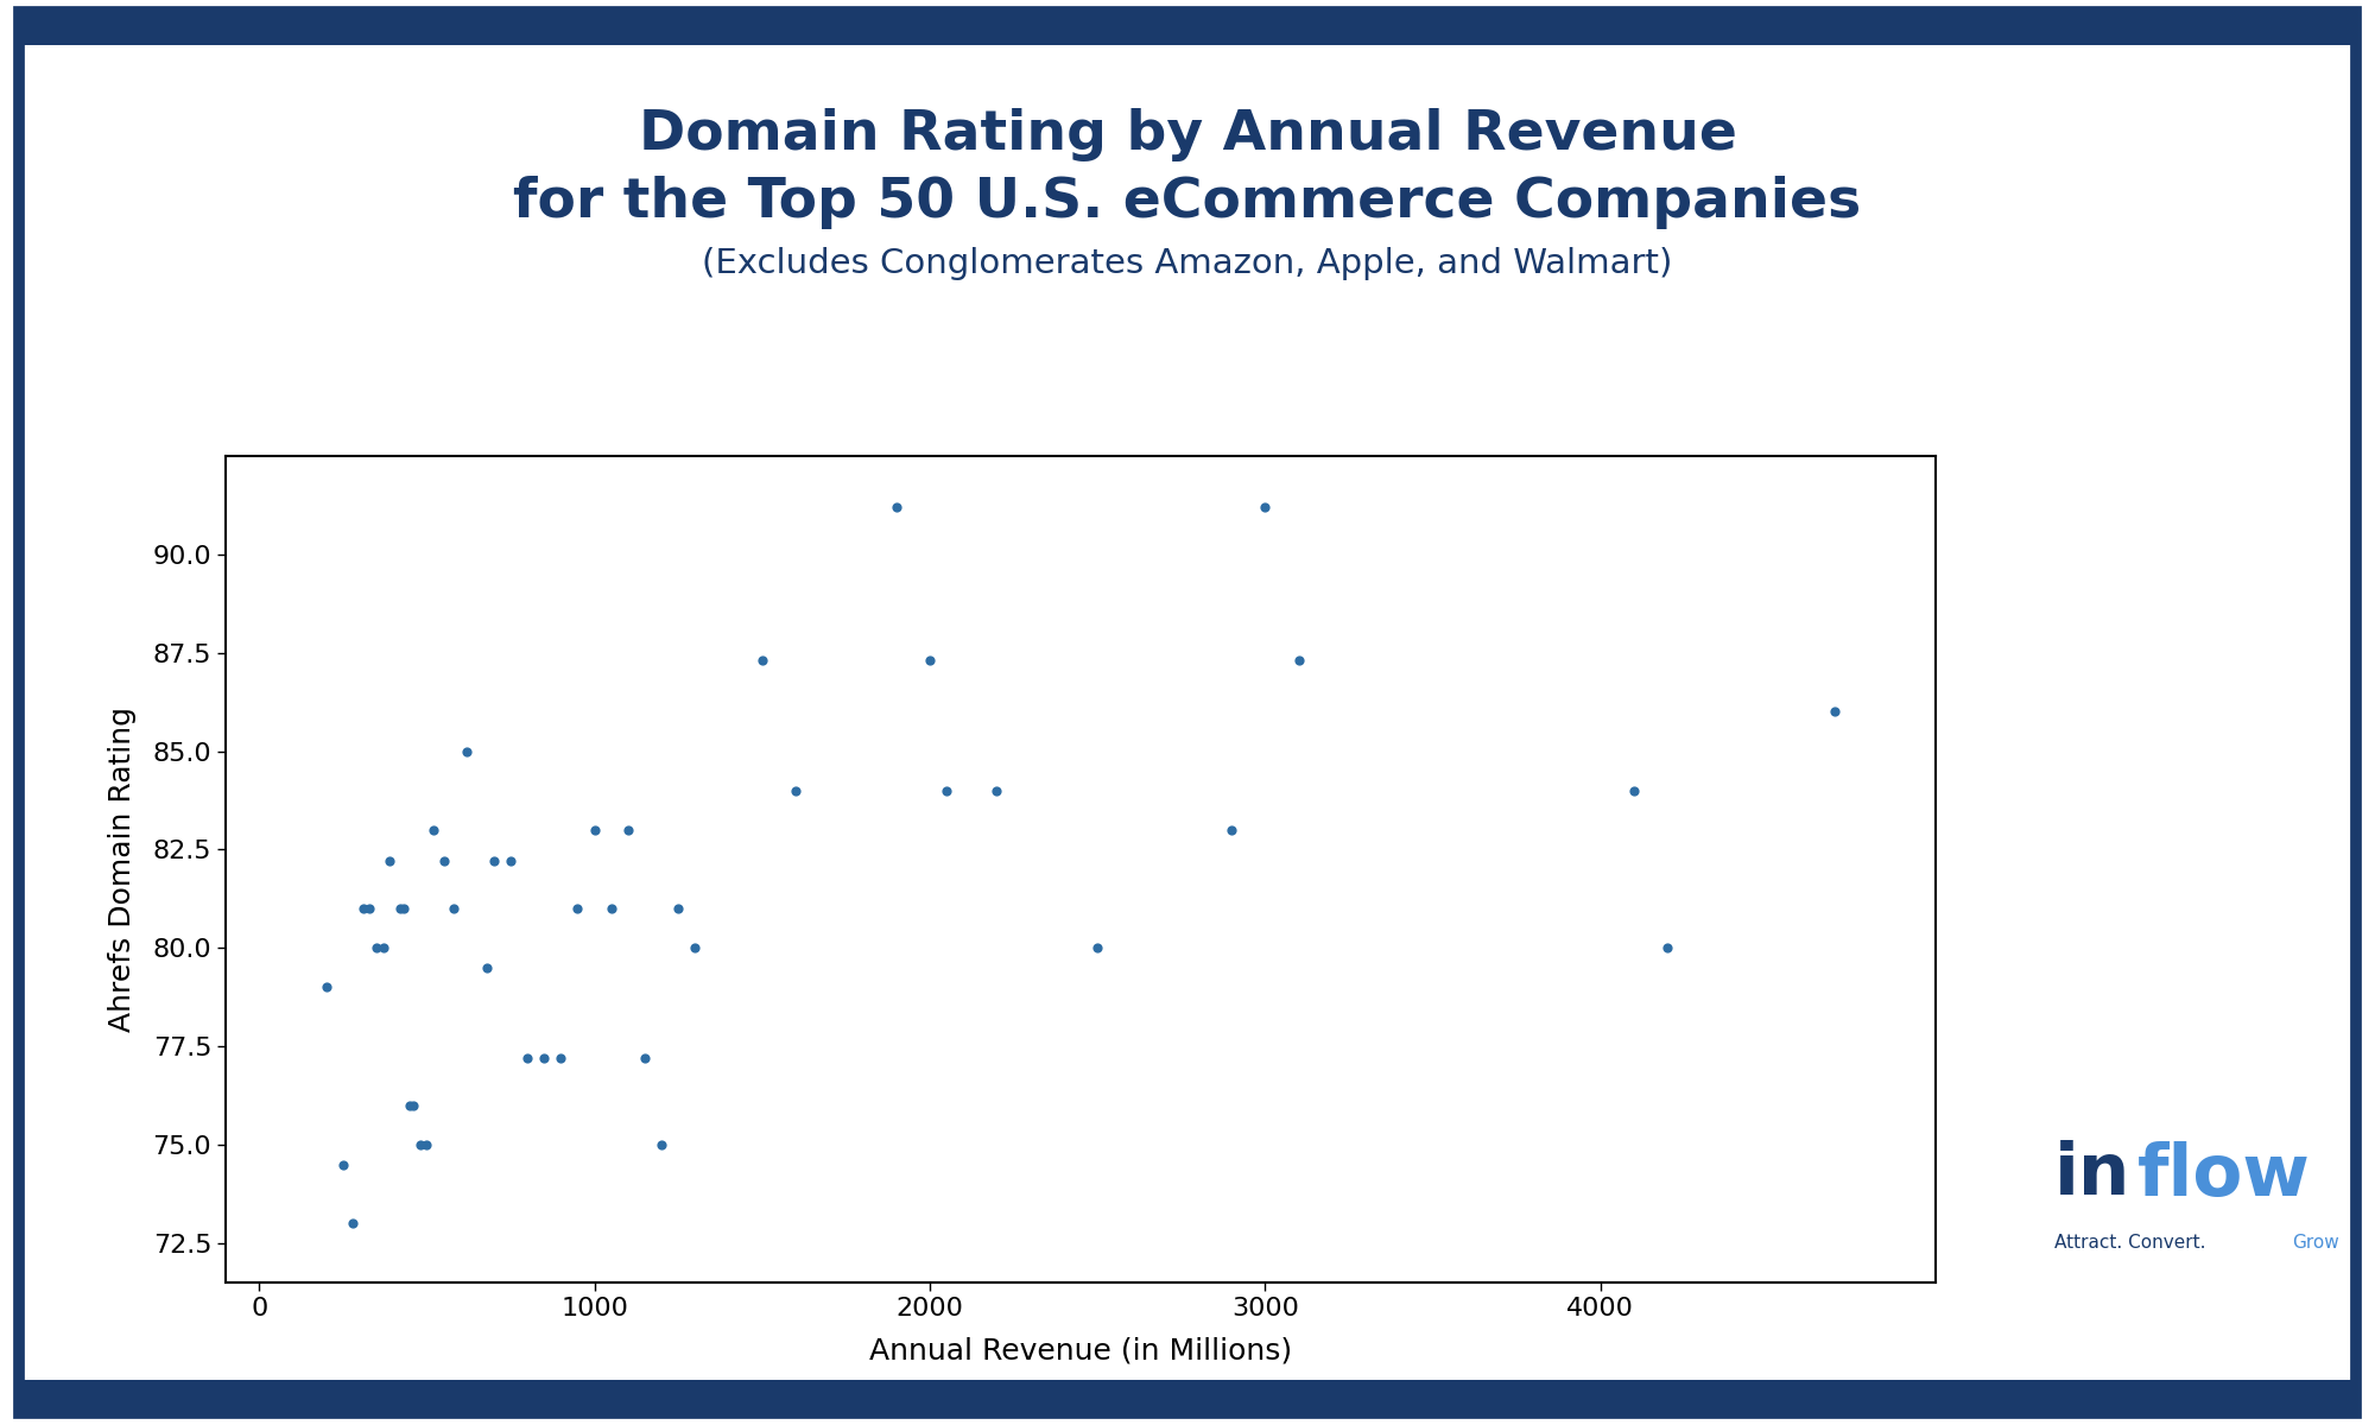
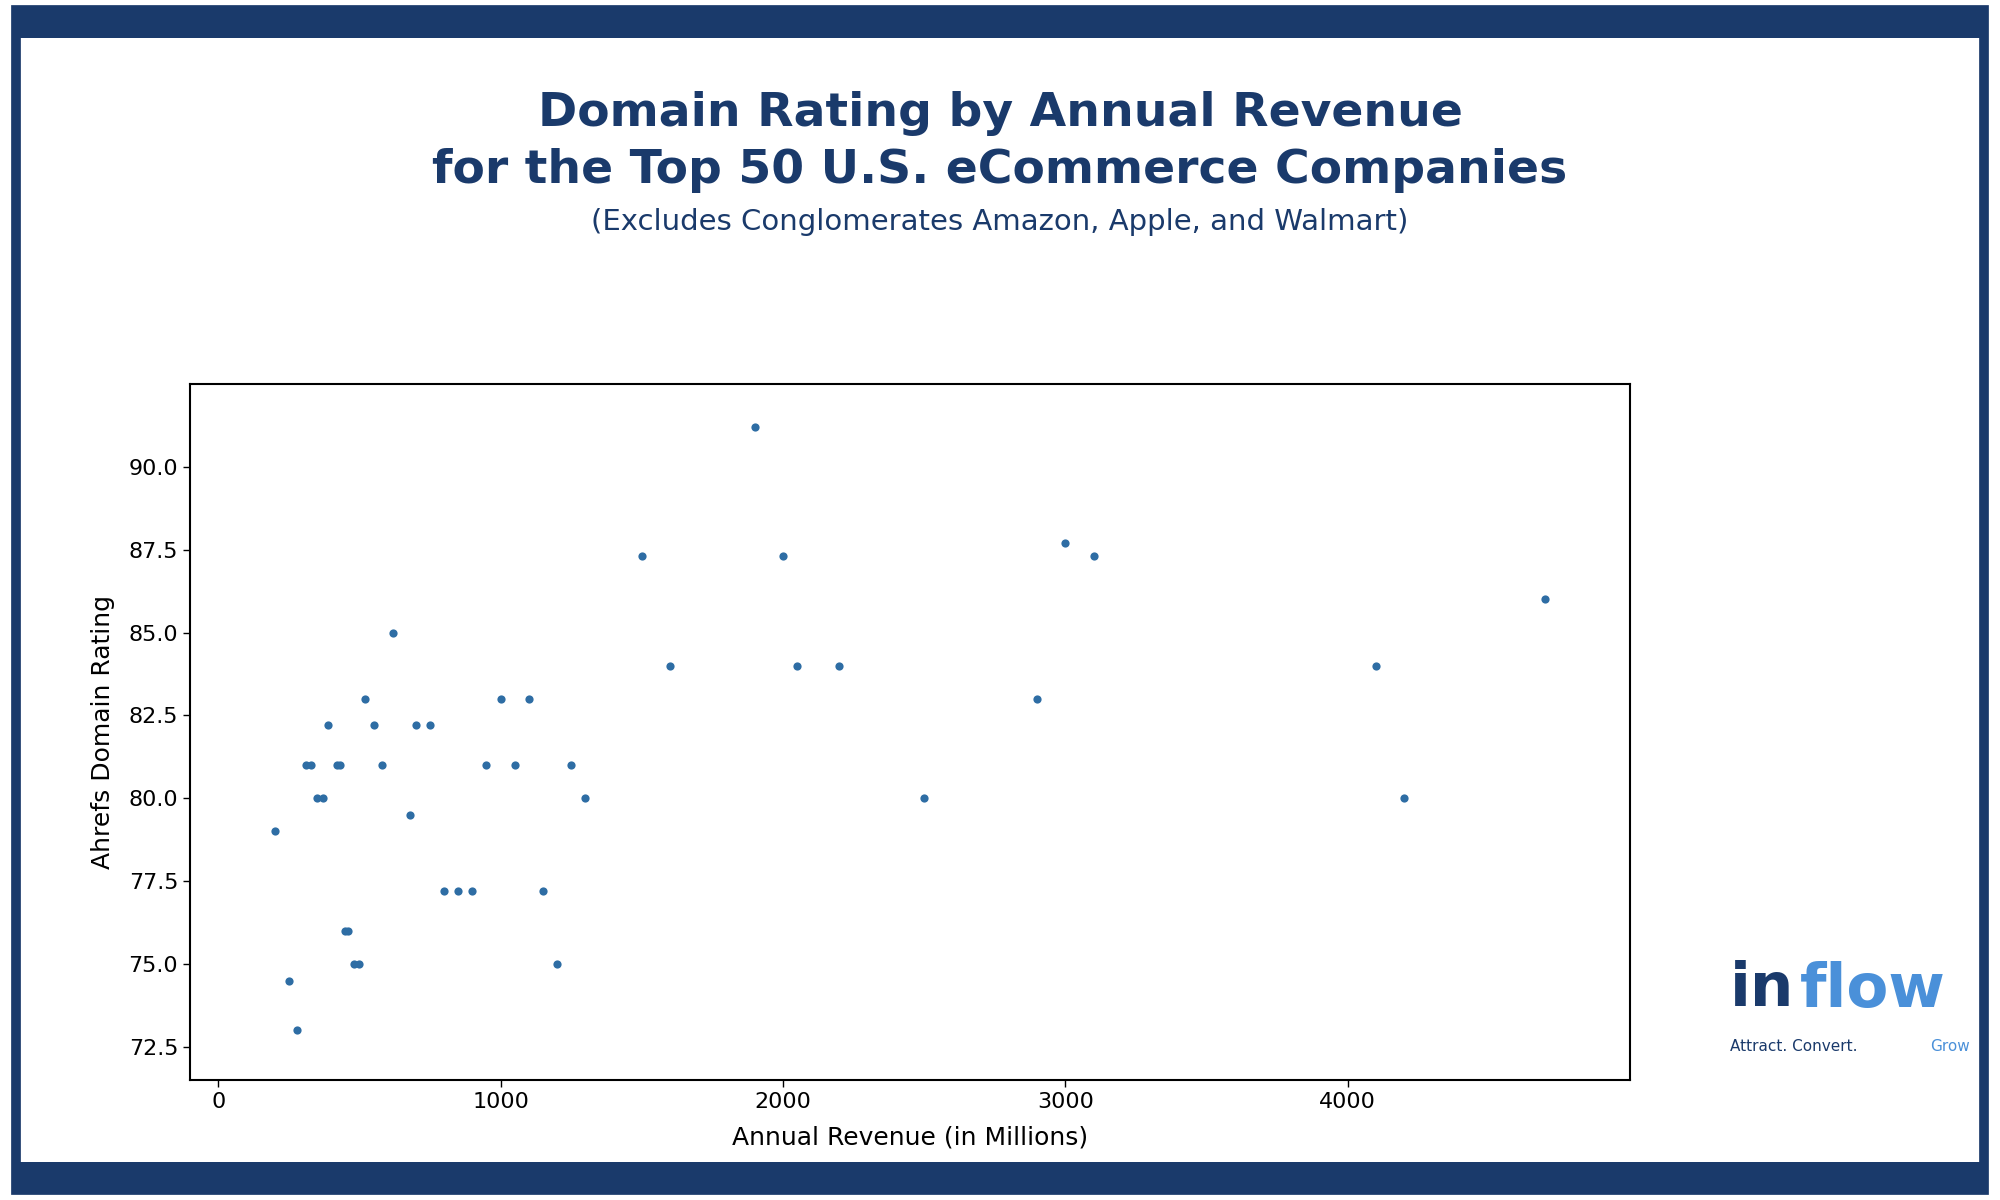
3000: 91.2 -> 87.7
